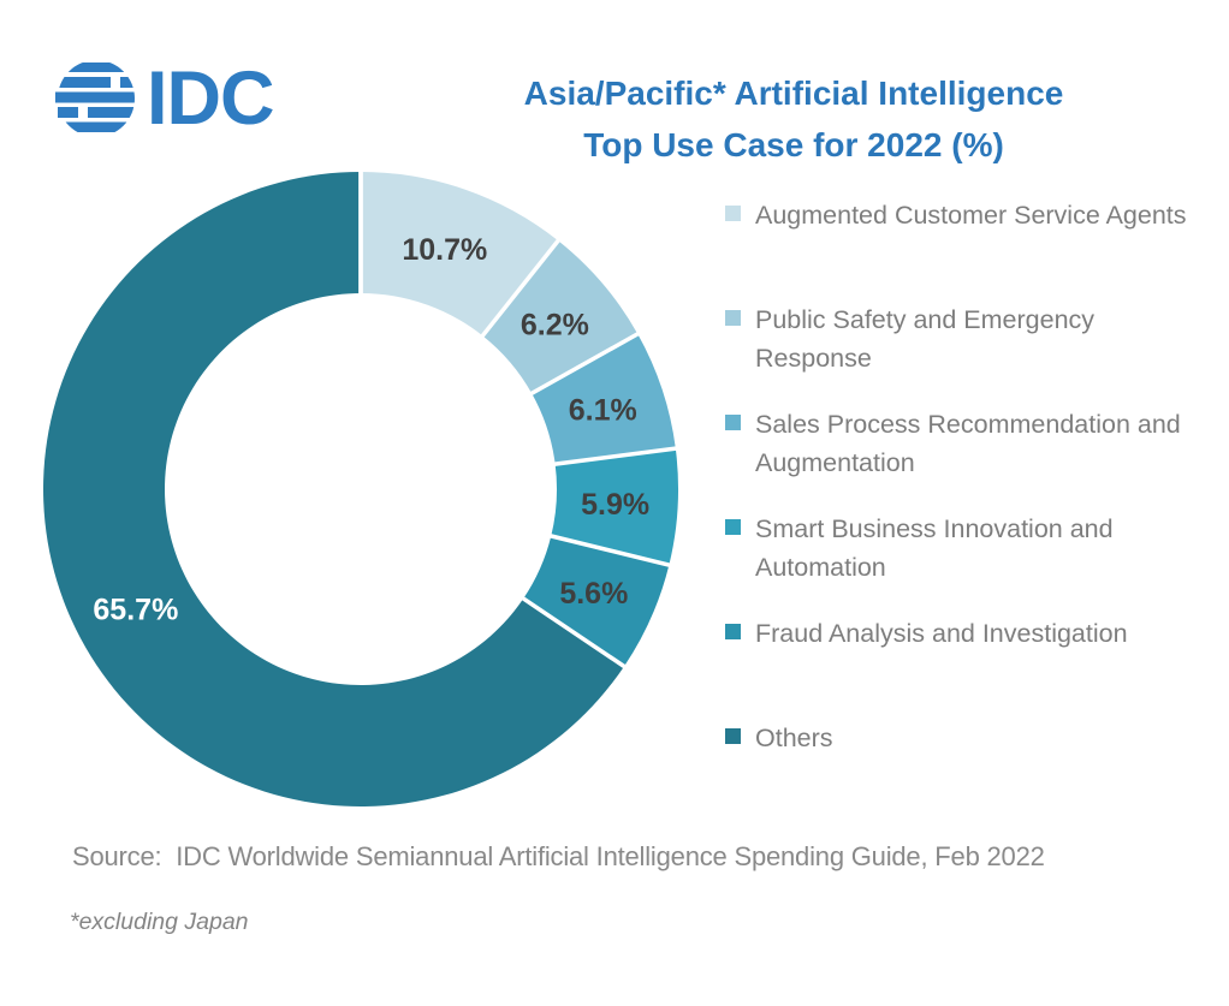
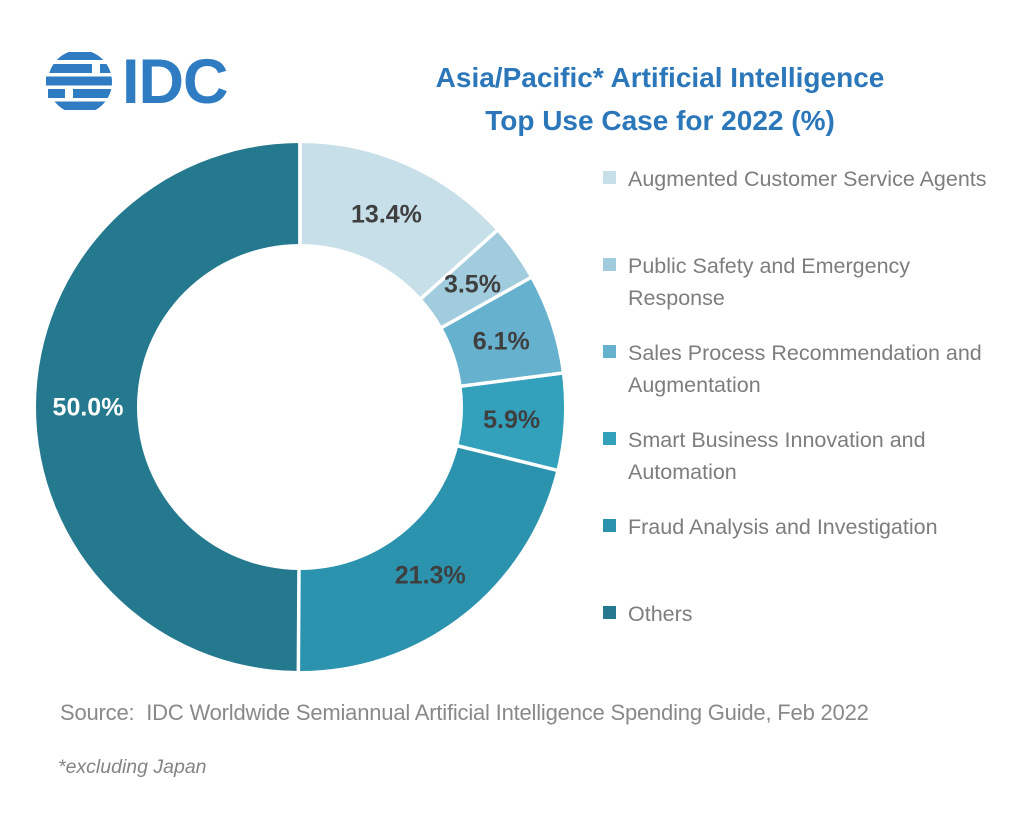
Augmented Customer Service Agents: 10.7% -> 13.4%
Public Safety and Emergency Response: 6.2% -> 3.5%
Fraud Analysis and Investigation: 5.6% -> 21.3%
Others: 65.7% -> 50.0%
